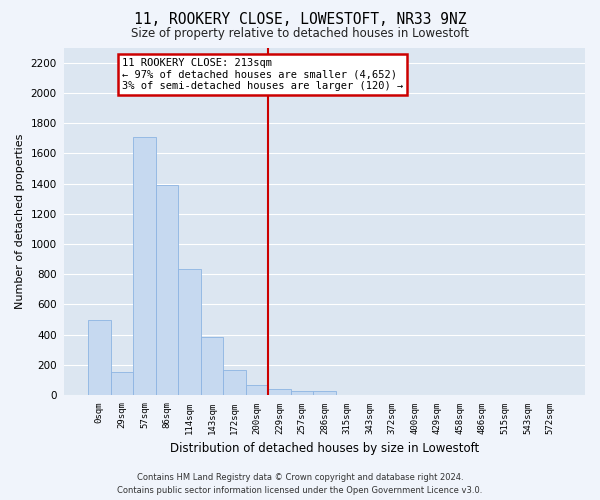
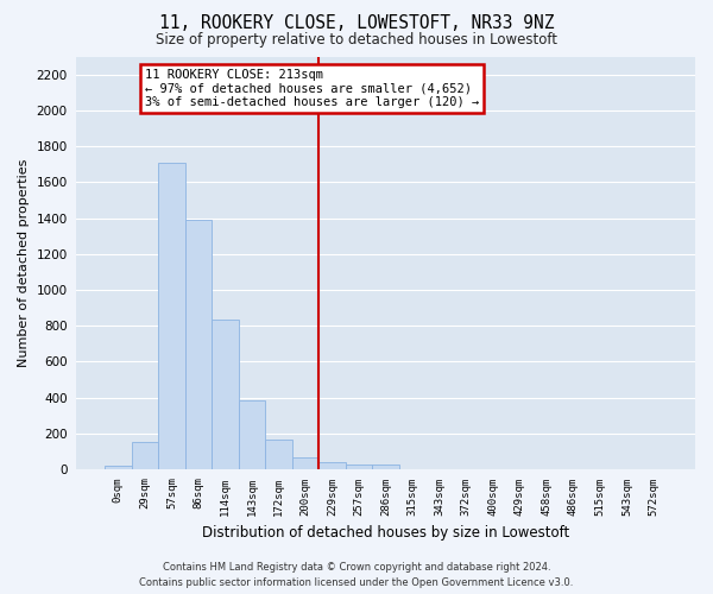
0sqm: 500 -> 20
